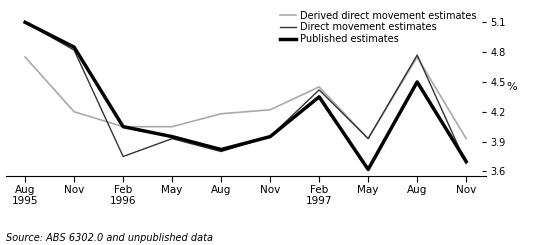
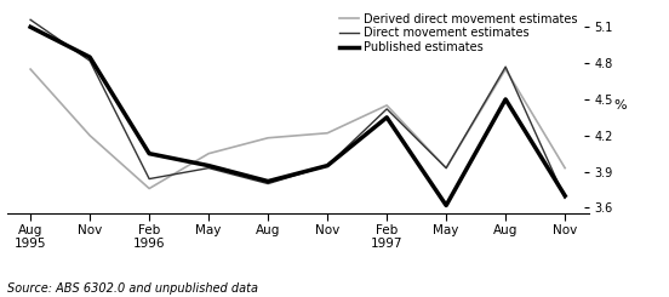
Direct movement estimates/Aug 1995: 5.10 -> 5.16
Direct movement estimates/Feb 1996: 3.75 -> 3.84
Derived direct movement estimates/Feb 1996: 4.05 -> 3.76
